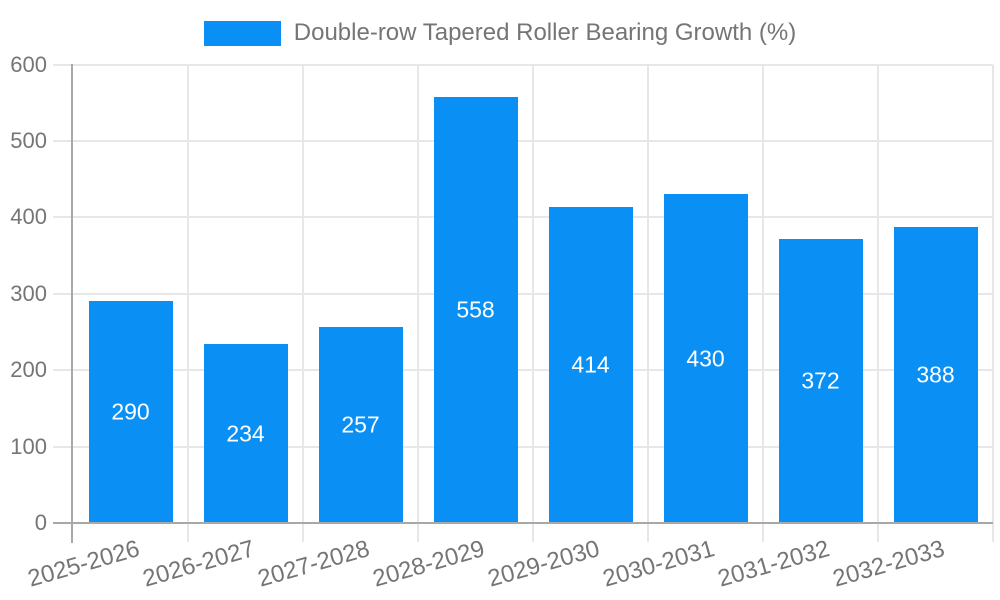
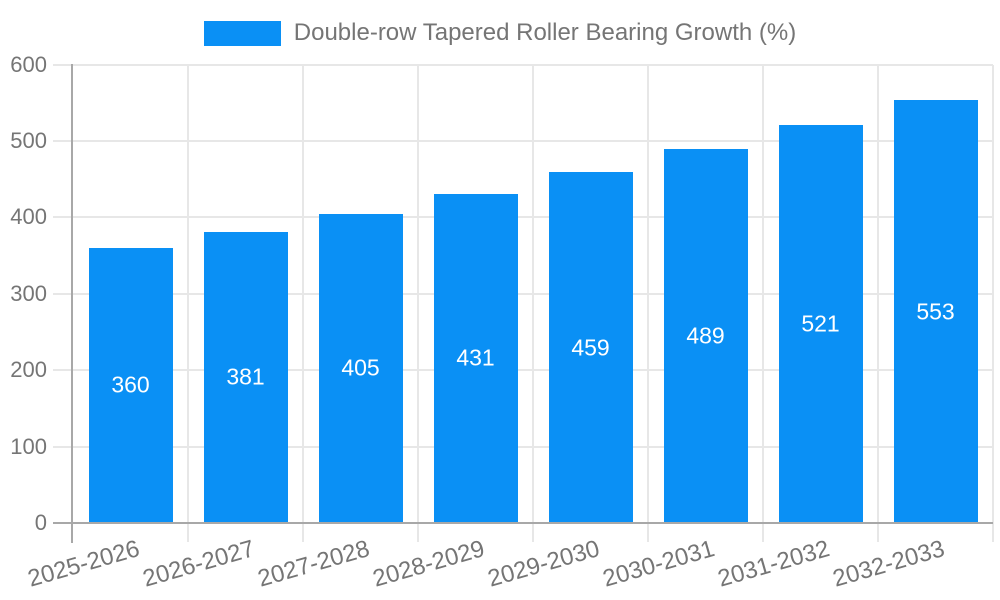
2025-2026: 290 -> 360
2026-2027: 234 -> 381
2027-2028: 257 -> 405
2028-2029: 558 -> 431
2029-2030: 414 -> 459
2030-2031: 430 -> 489
2031-2032: 372 -> 521
2032-2033: 388 -> 553
